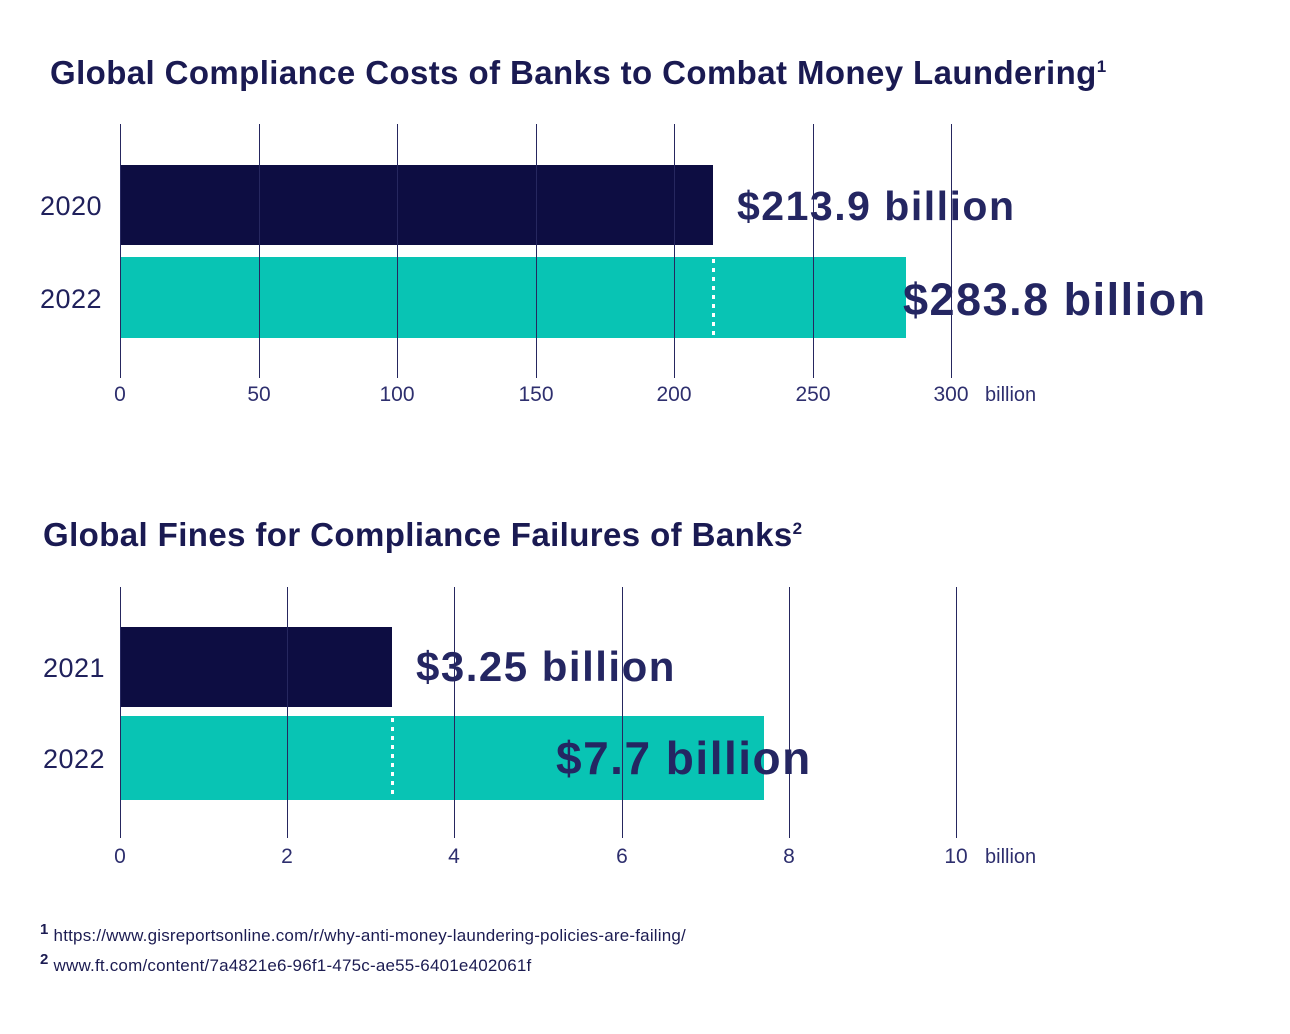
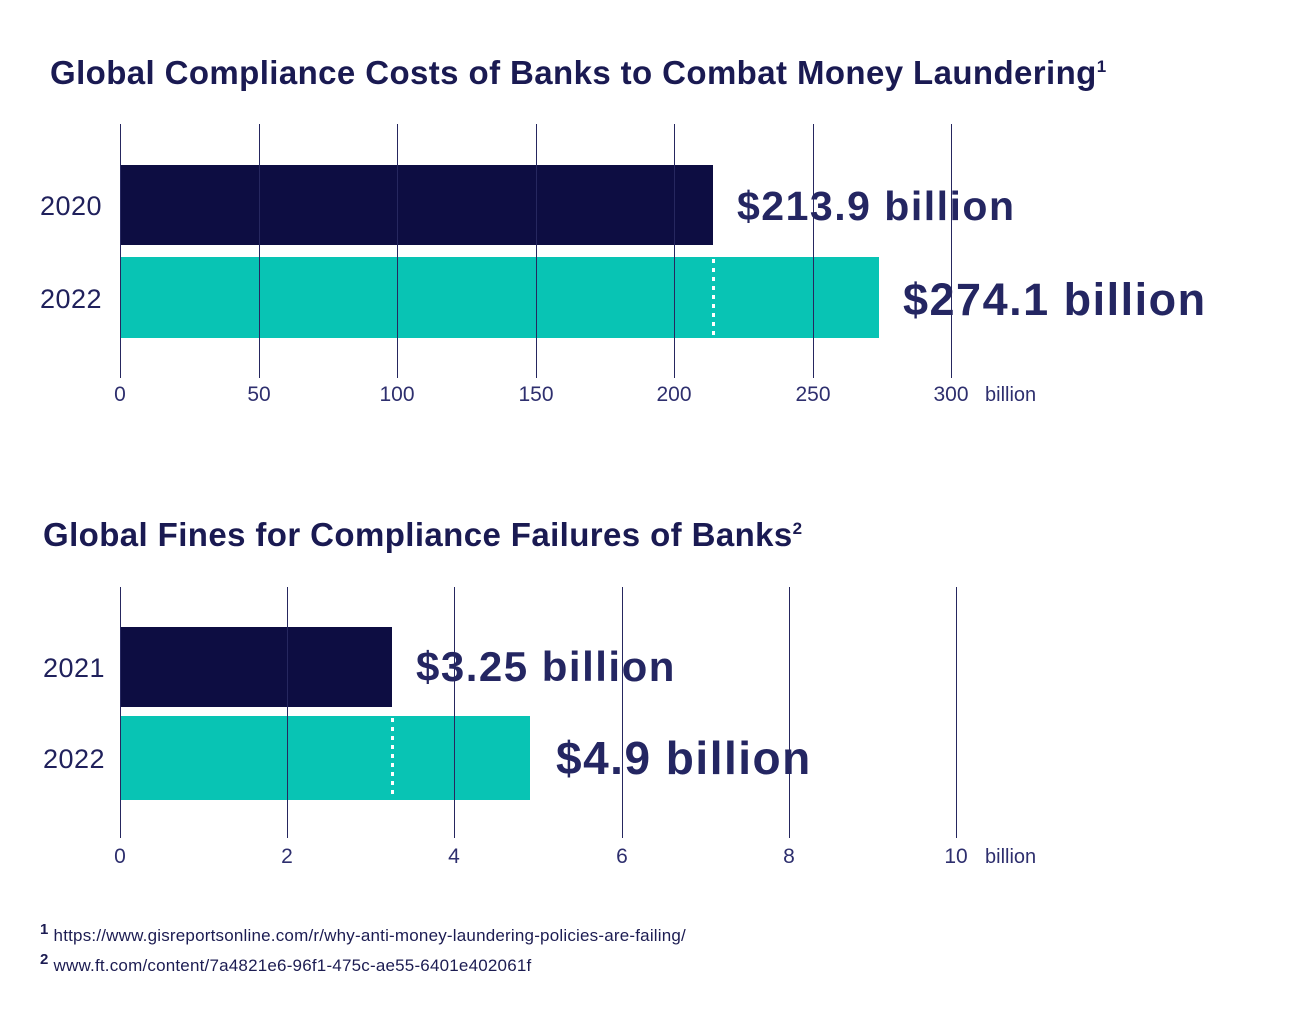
Global Compliance Costs of Banks to Combat Money Laundering/2022: $283.8 -> $274.1
Global Fines for Compliance Failures of Banks/2022: $7.7 -> $4.9
